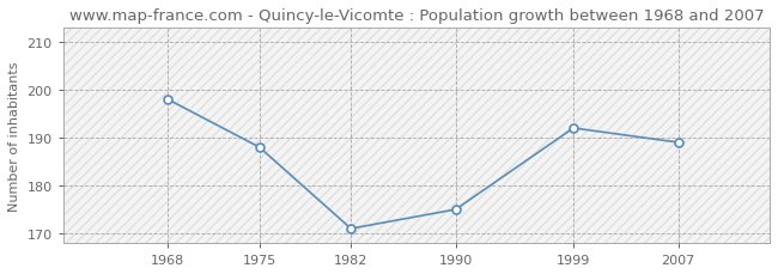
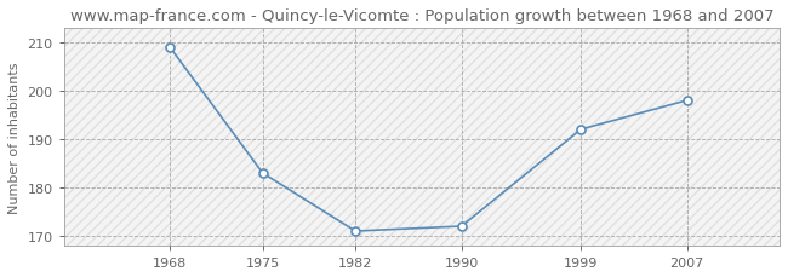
1968: 198 -> 209
1975: 188 -> 183
1990: 175 -> 172
2007: 189 -> 198
